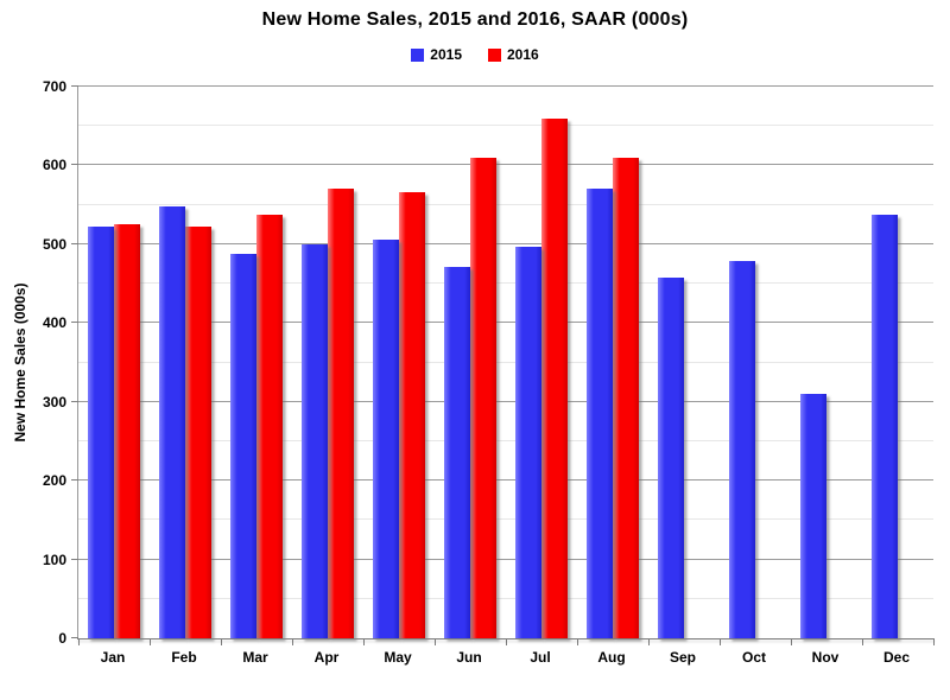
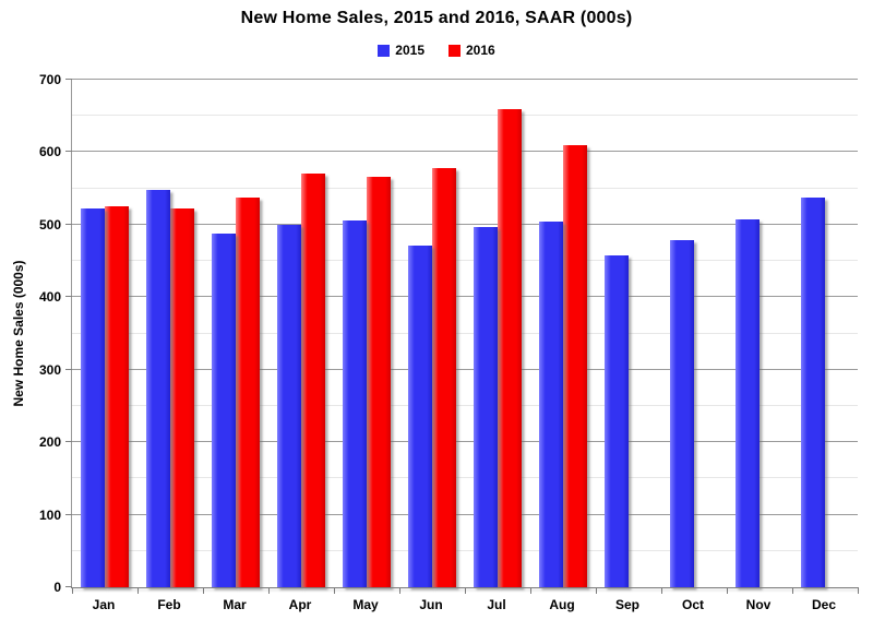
2016/Jun: 610 -> 580
2015/Aug: 570 -> 500
2015/Nov: 310 -> 510
